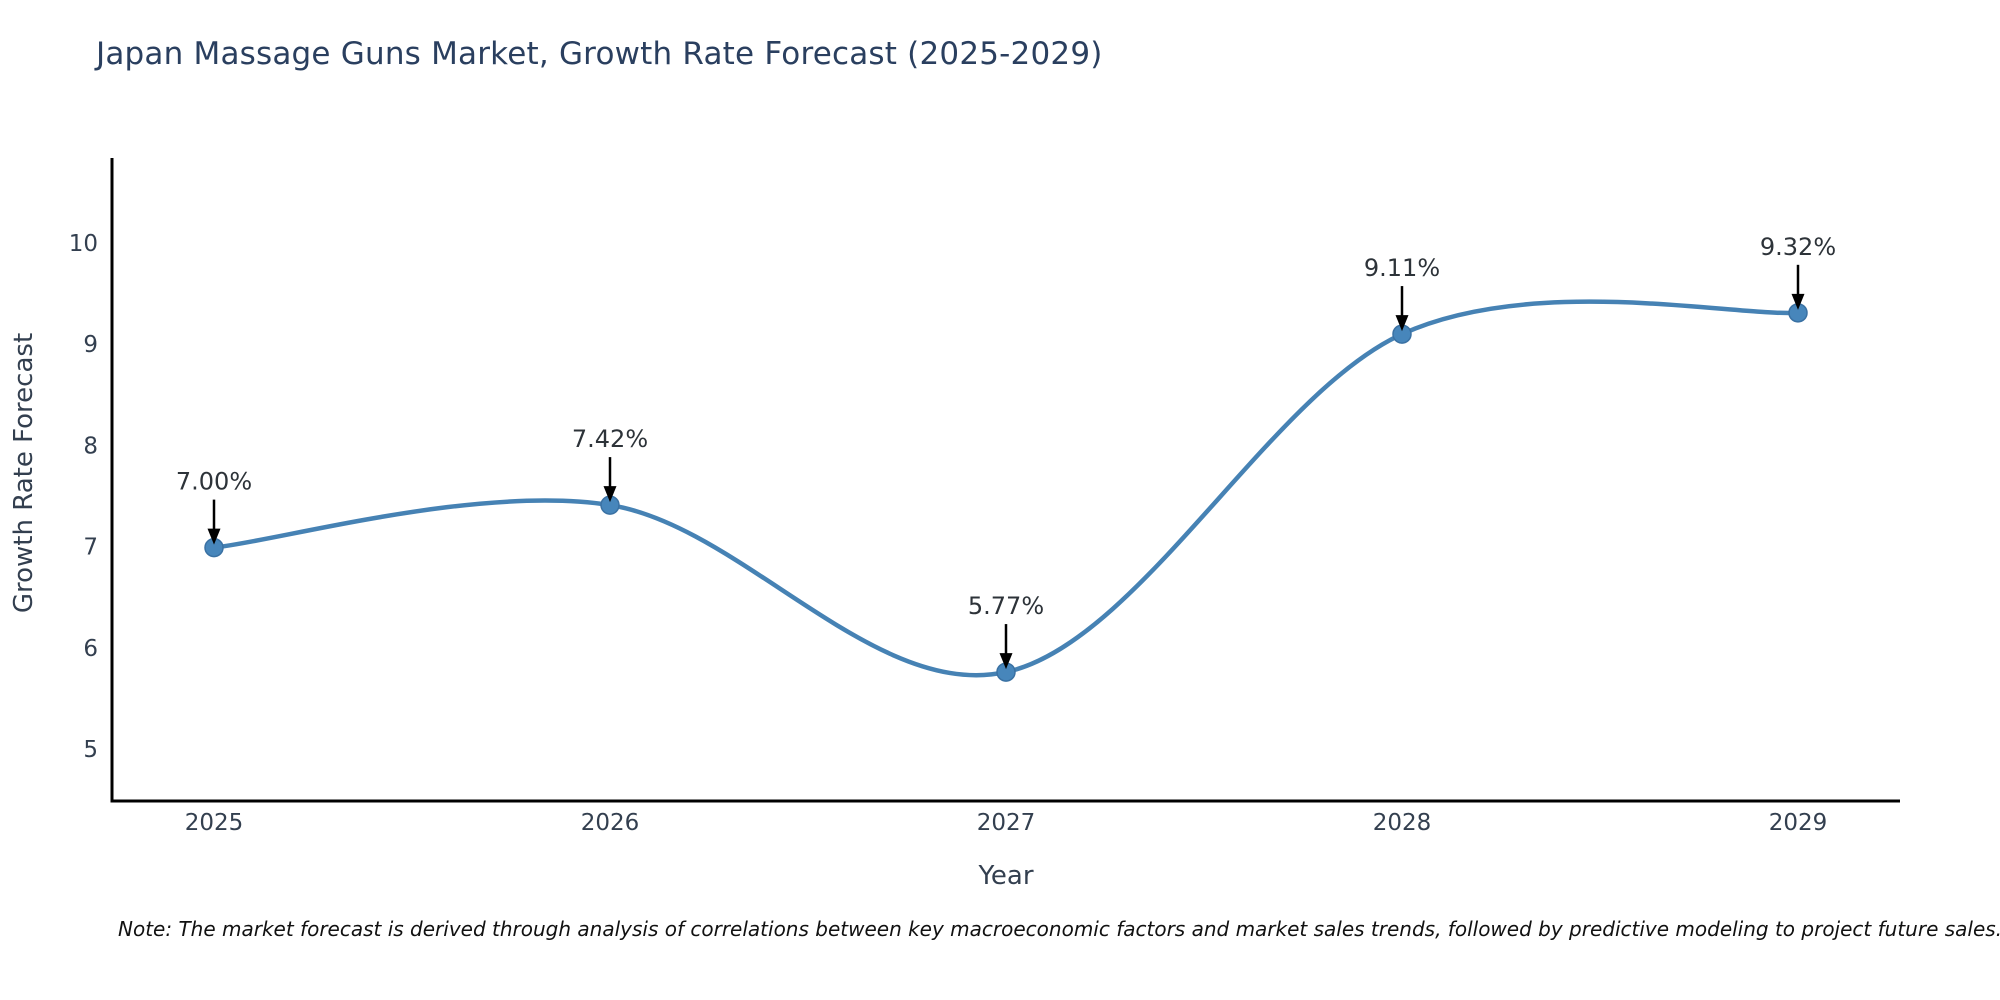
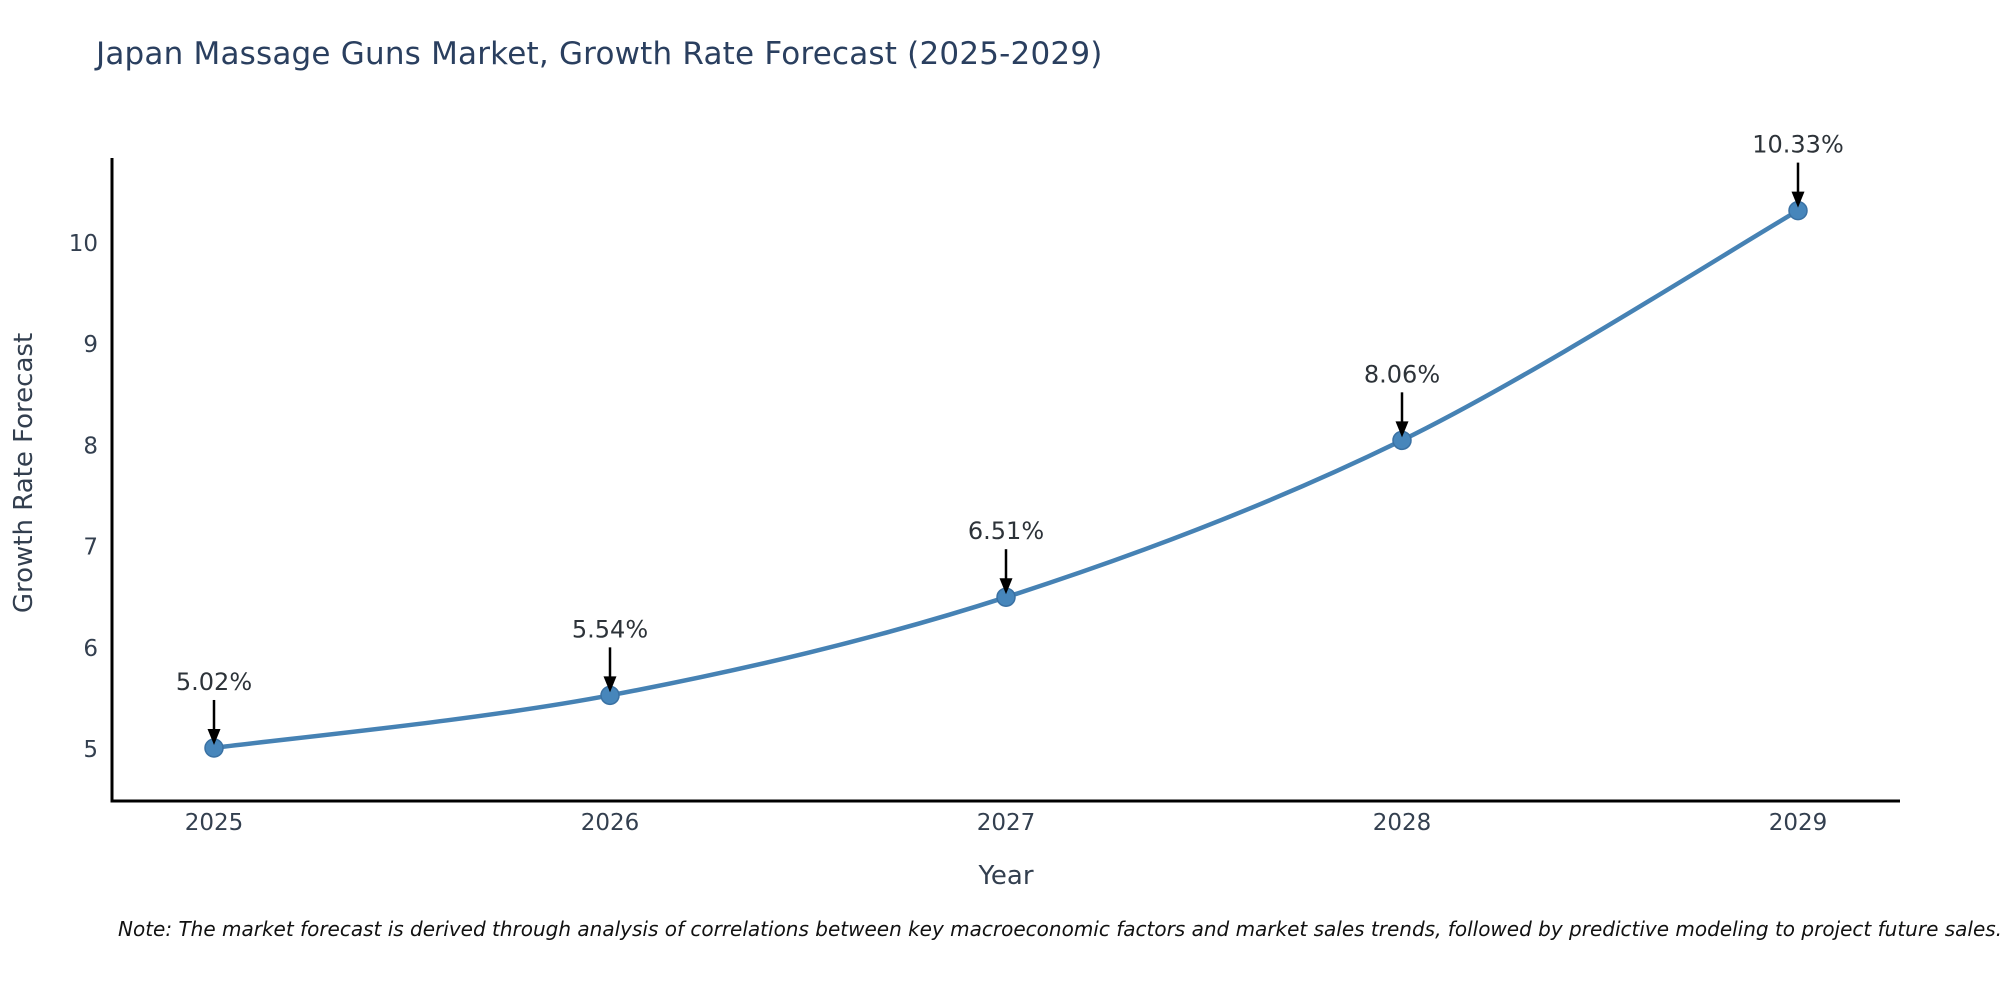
2025: 7.00% -> 5.02%
2026: 7.42% -> 5.54%
2027: 5.77% -> 6.51%
2028: 9.11% -> 8.06%
2029: 9.32% -> 10.33%
